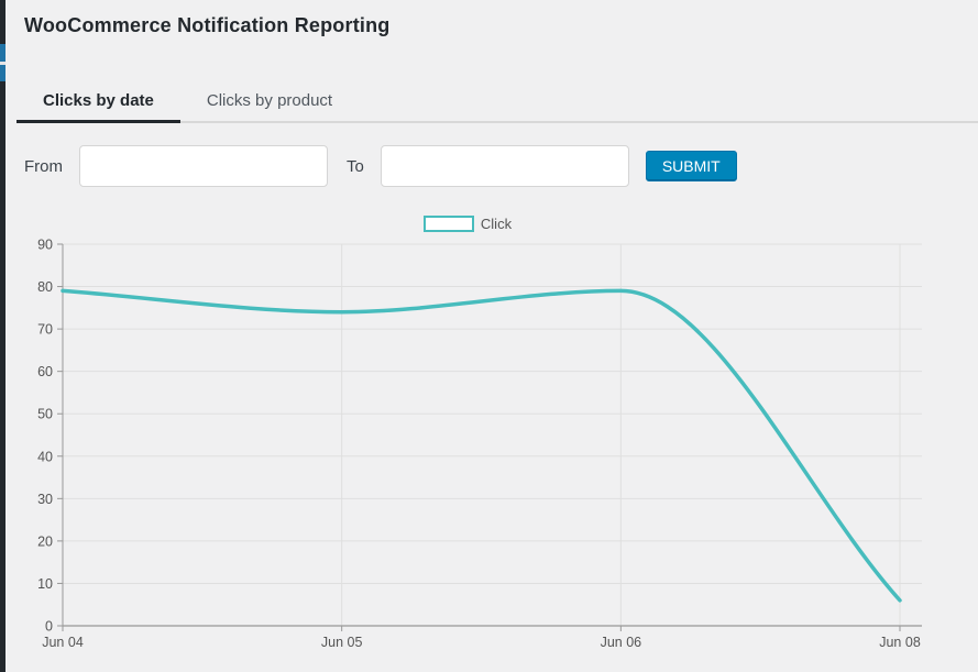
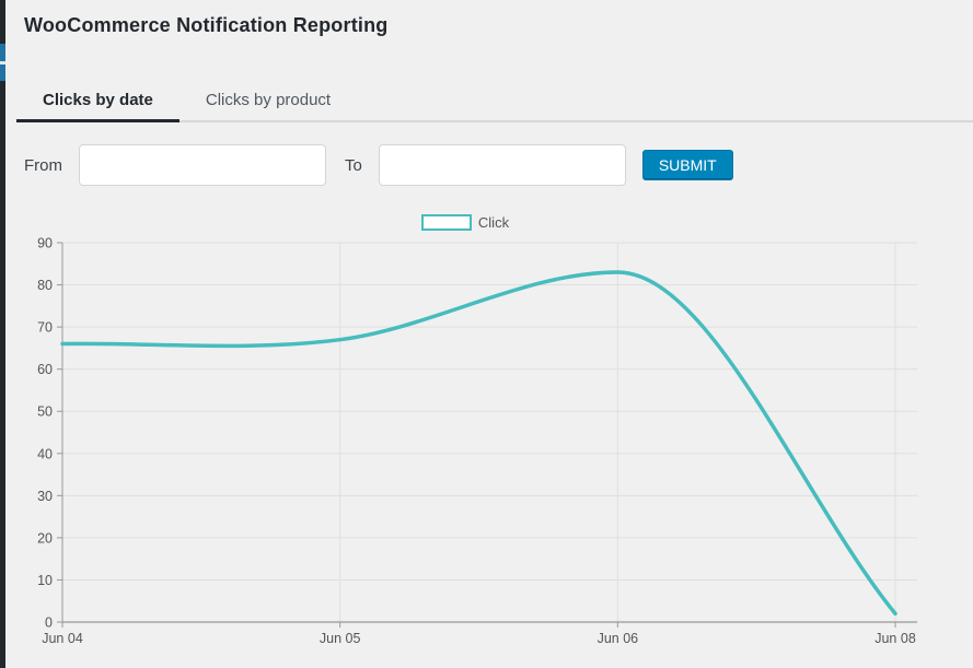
Jun 04: 79 -> 66
Jun 05: 74 -> 67
Jun 06: 79 -> 83
Jun 08: 6 -> 2
